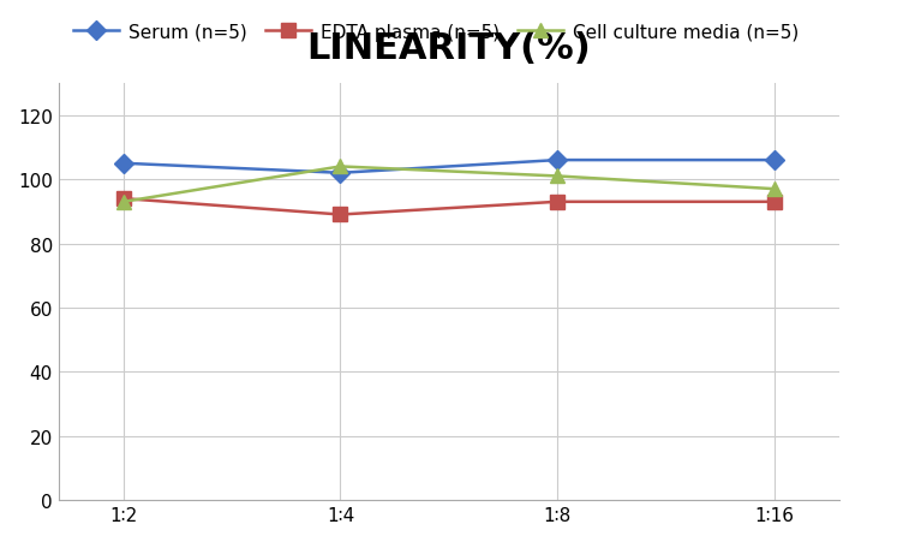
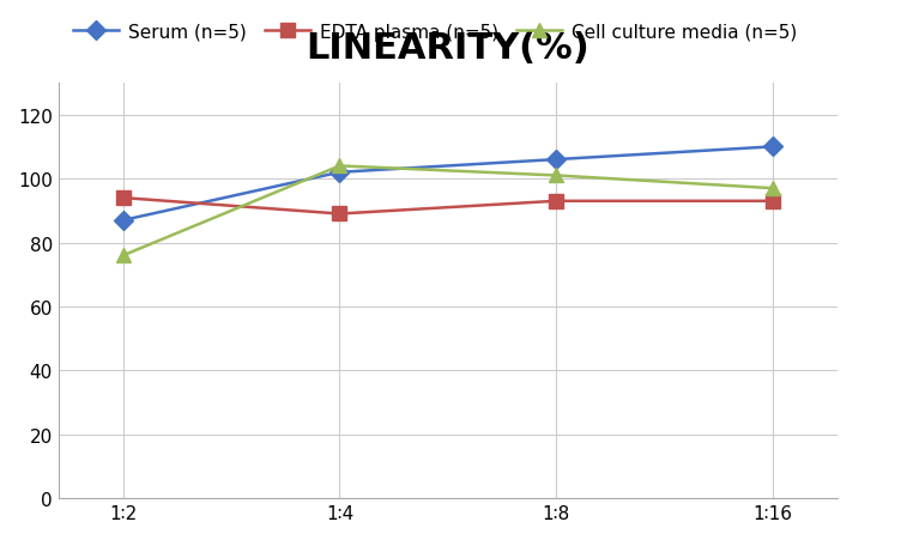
Serum (n=5)/1∶2: 105 -> 87
Cell culture media (n=5)/1∶2: 93 -> 76
Serum (n=5)/1∶16: 106 -> 110
